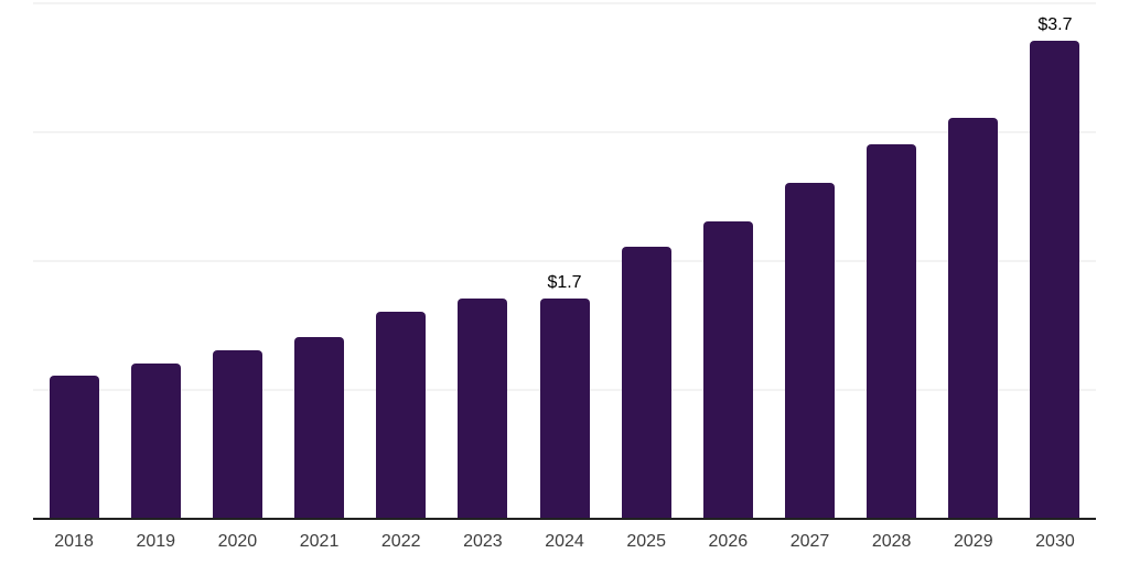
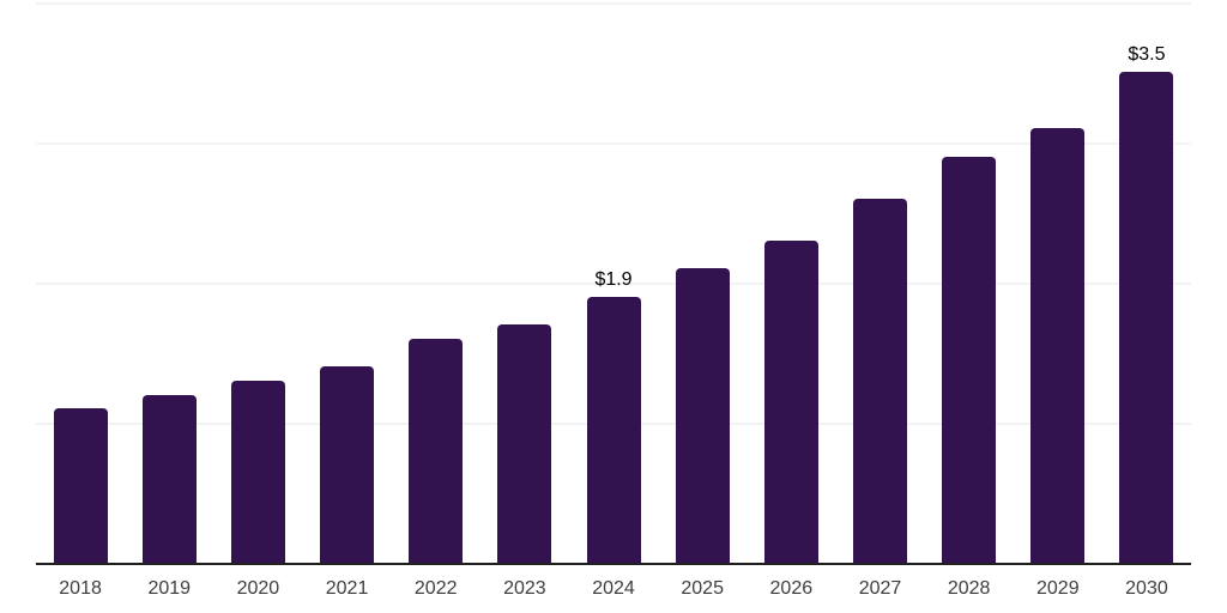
2024: $1.7 -> $1.9
2030: $3.7 -> $3.5
